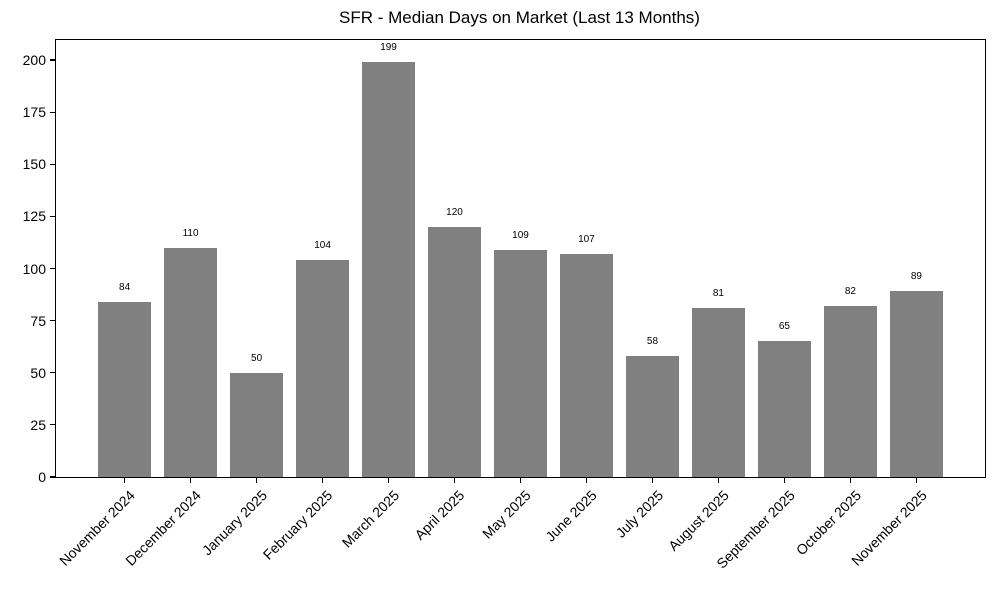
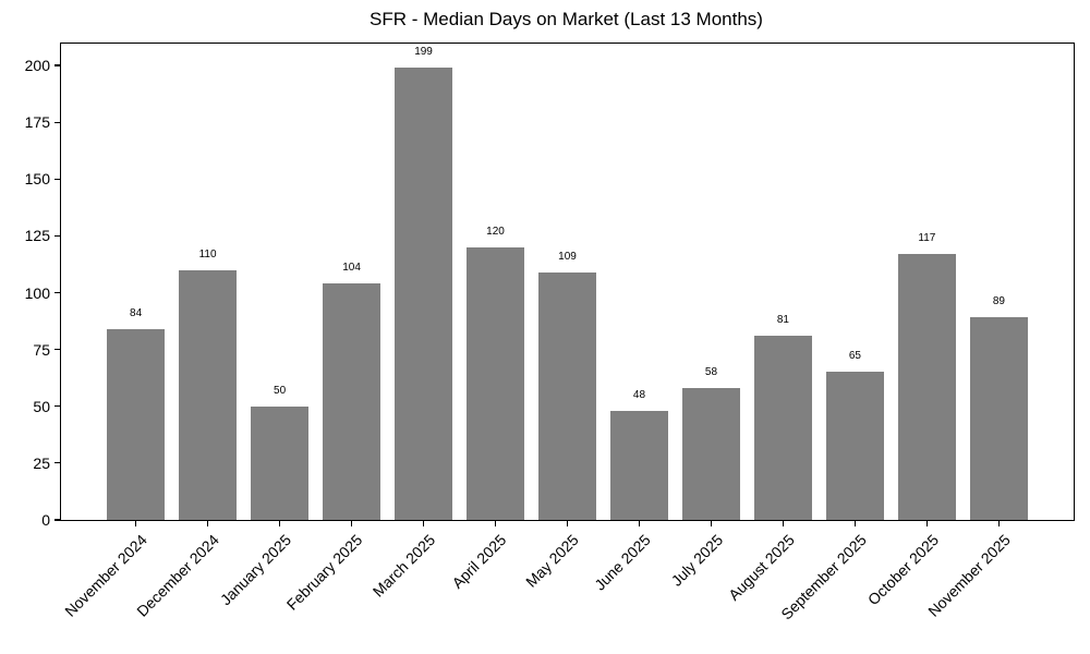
June 2025: 107 -> 48
October 2025: 82 -> 117
